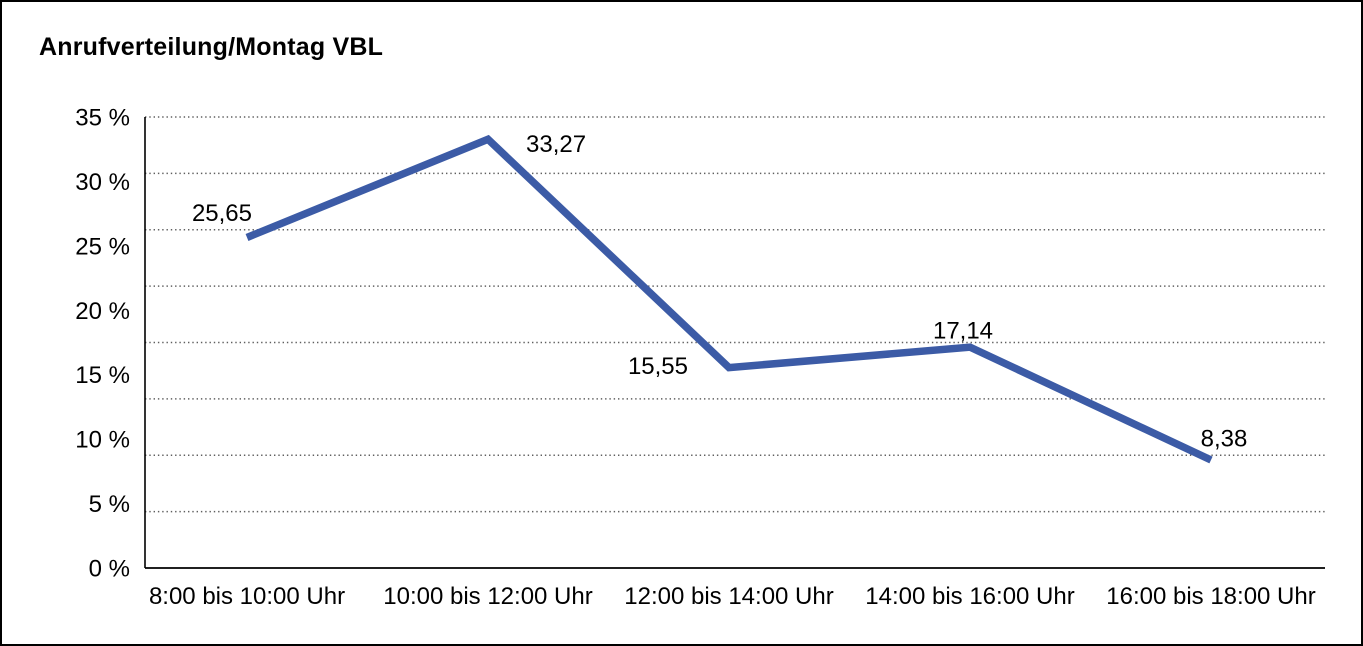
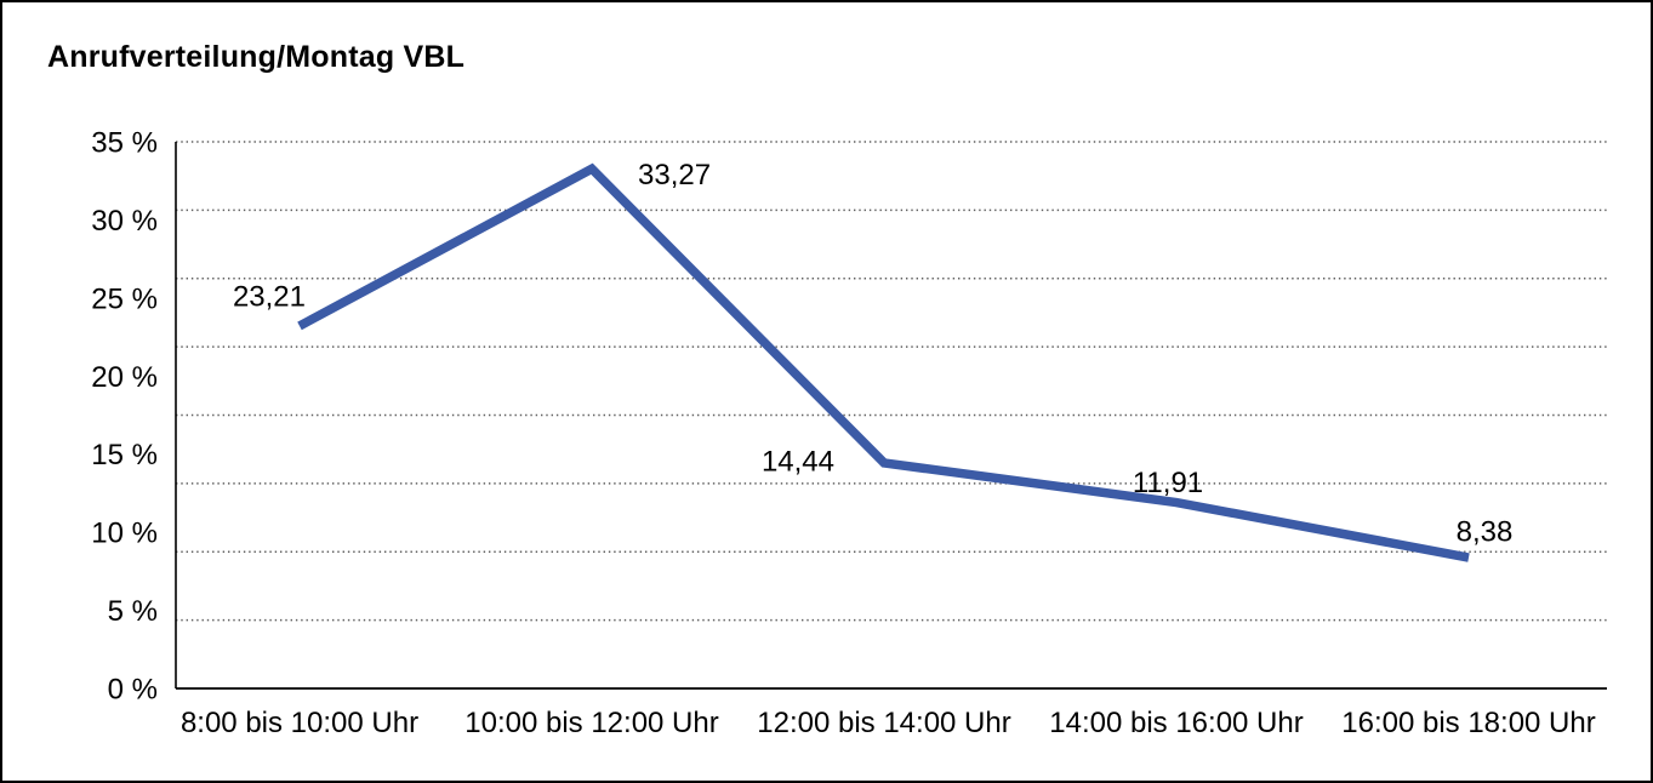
8:00 bis 10:00 Uhr: 25,65 -> 23,21
12:00 bis 14:00 Uhr: 15,55 -> 14,44
14:00 bis 16:00 Uhr: 17,14 -> 11,91
